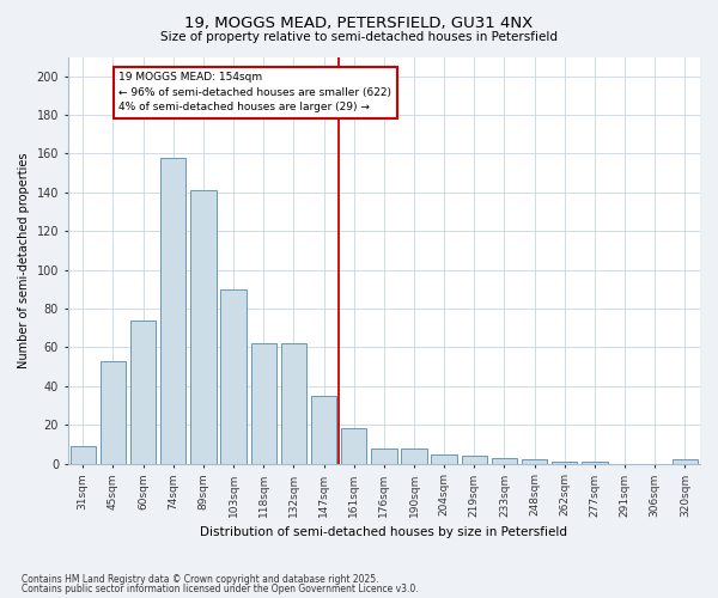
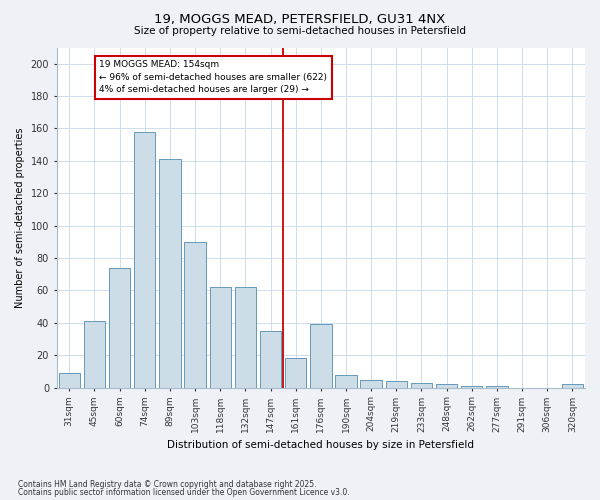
45sqm: 53 -> 41
176sqm: 8 -> 39
